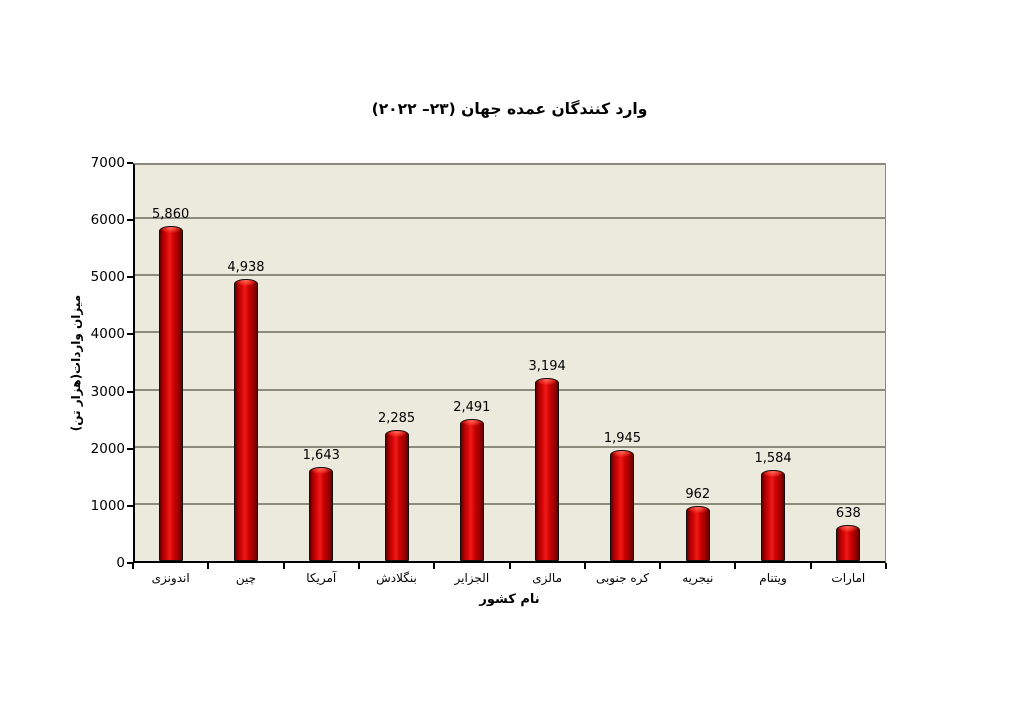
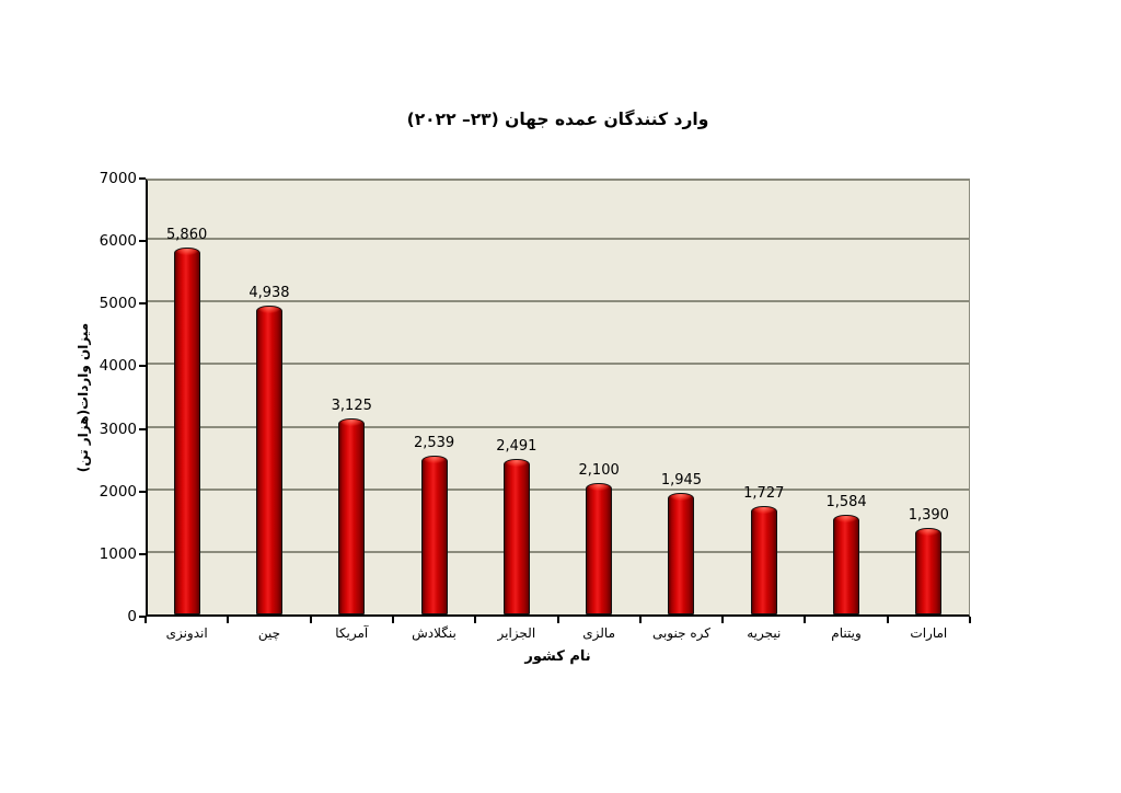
آمریکا: 1,643 -> 3,125
بنگلادش: 2,285 -> 2,539
مالزی: 3,194 -> 2,100
نیجریه: 962 -> 1,727
امارات: 638 -> 1,390
